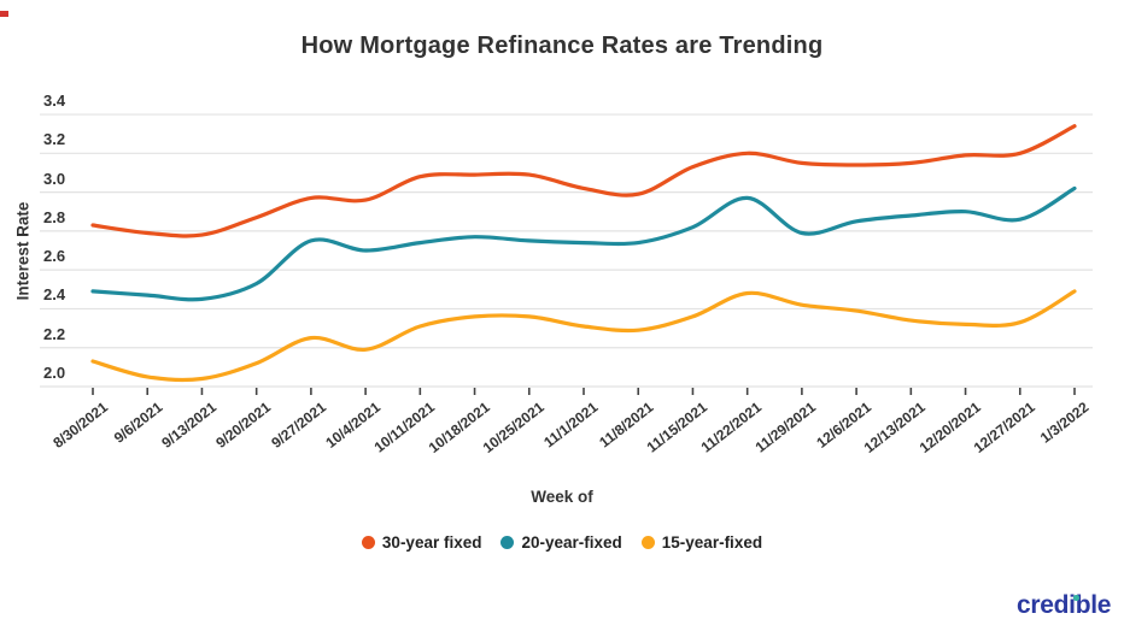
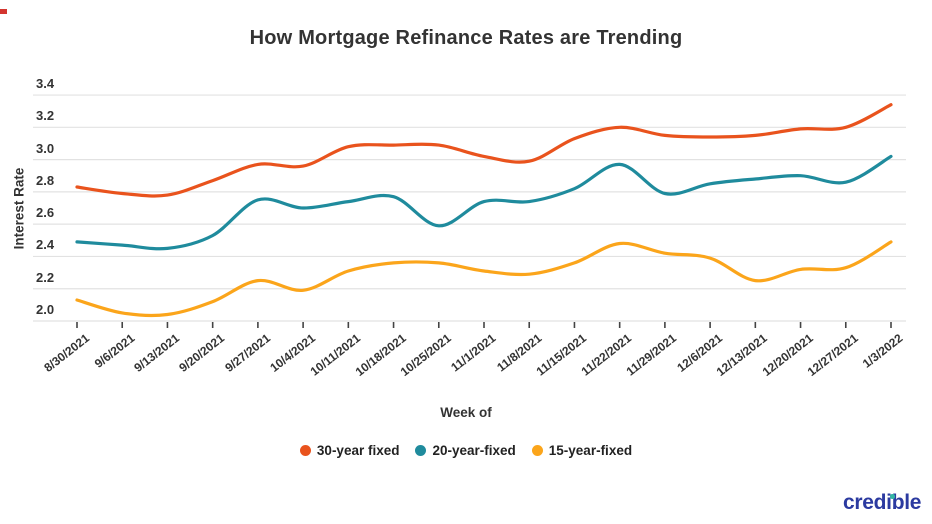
20-year-fixed/10/25/2021: 2.75 -> 2.59
15-year-fixed/12/13/2021: 2.34 -> 2.25
